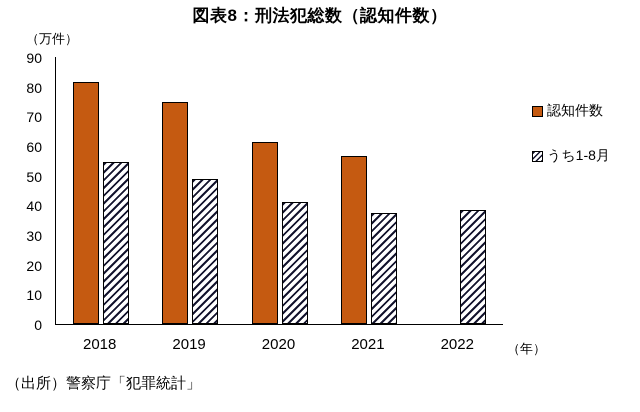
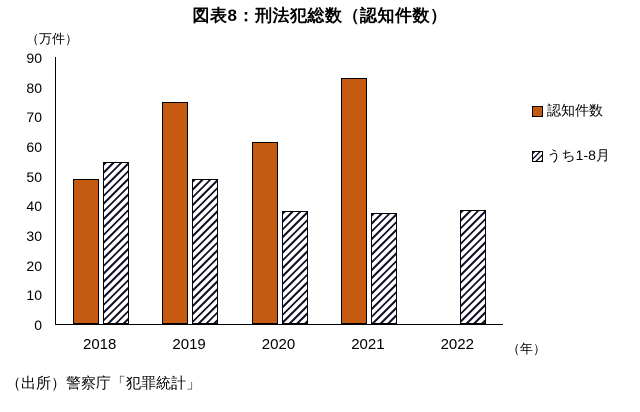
認知件数/2018: 82 -> 49
うち1-8月/2020: 41 -> 38
認知件数/2021: 57 -> 83
